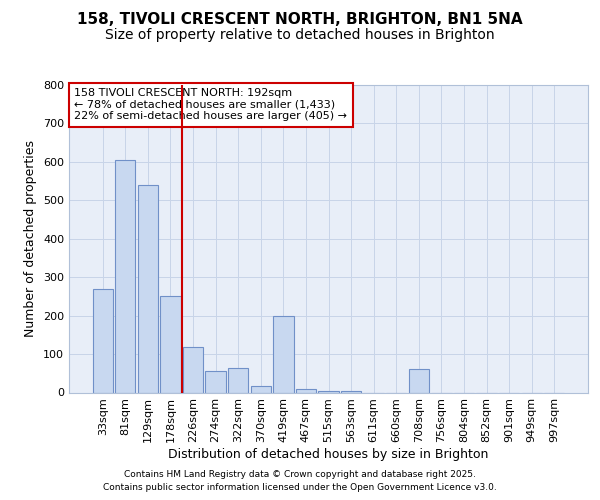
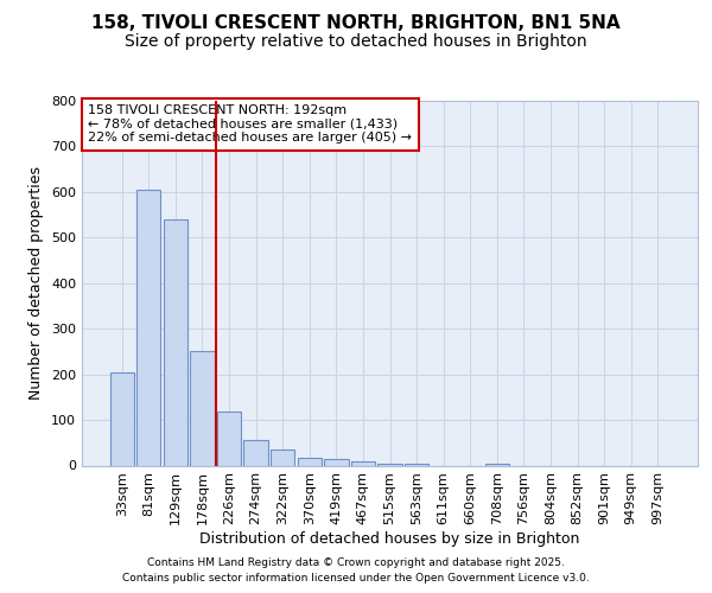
33sqm: 270 -> 203
322sqm: 65 -> 35
419sqm: 200 -> 15
708sqm: 60 -> 3
